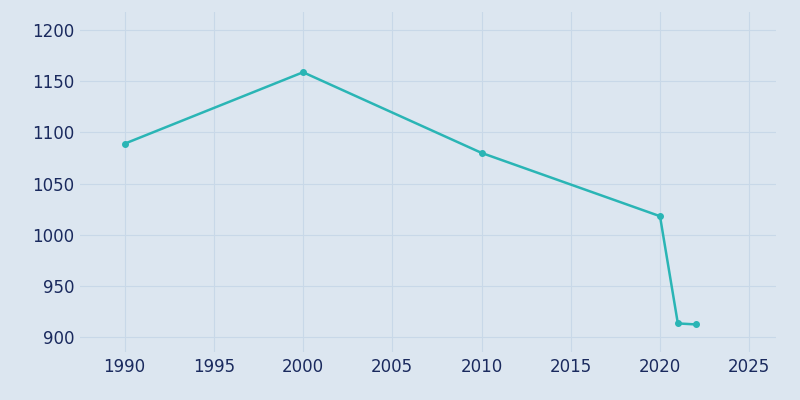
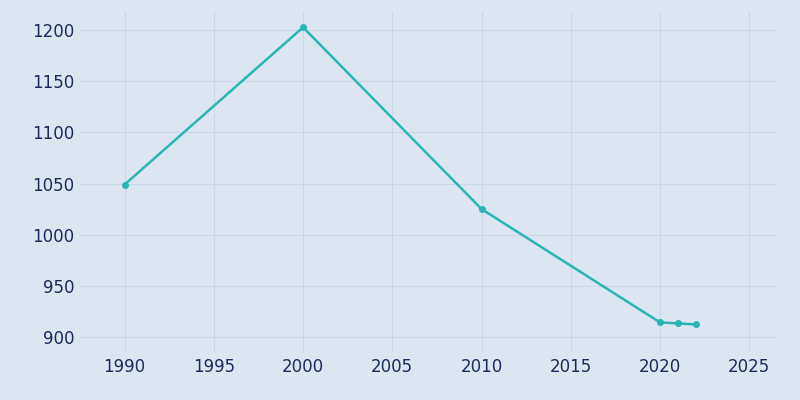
1990: 1089 -> 1049
2000: 1159 -> 1203
2010: 1080 -> 1025
2020: 1018 -> 914
